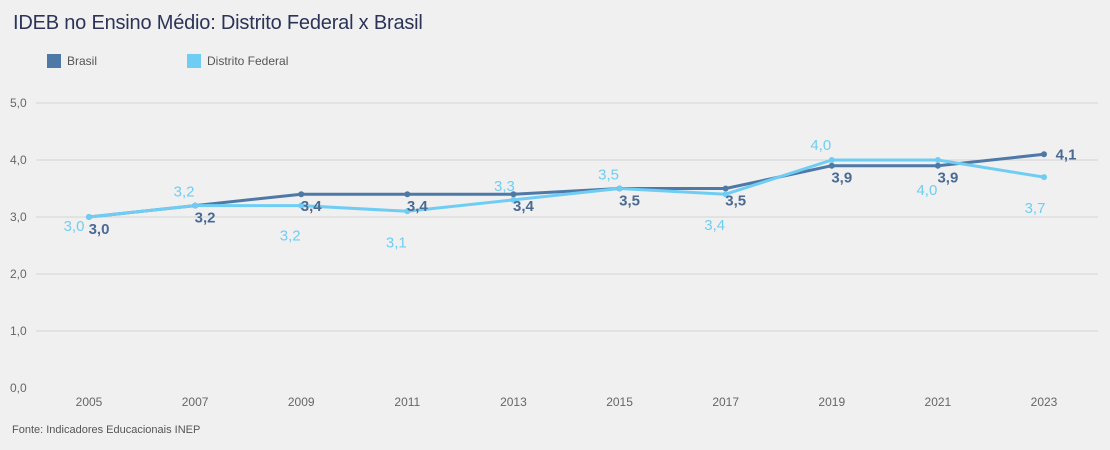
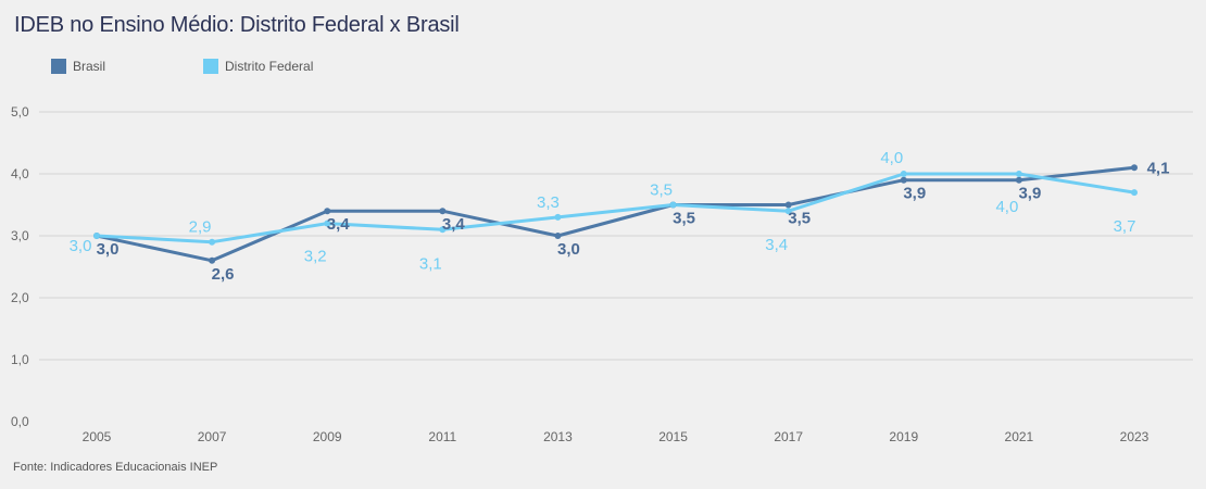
Brasil/2007: 3,2 -> 2,6
Distrito Federal/2007: 3,2 -> 2,9
Brasil/2013: 3,4 -> 3,0
